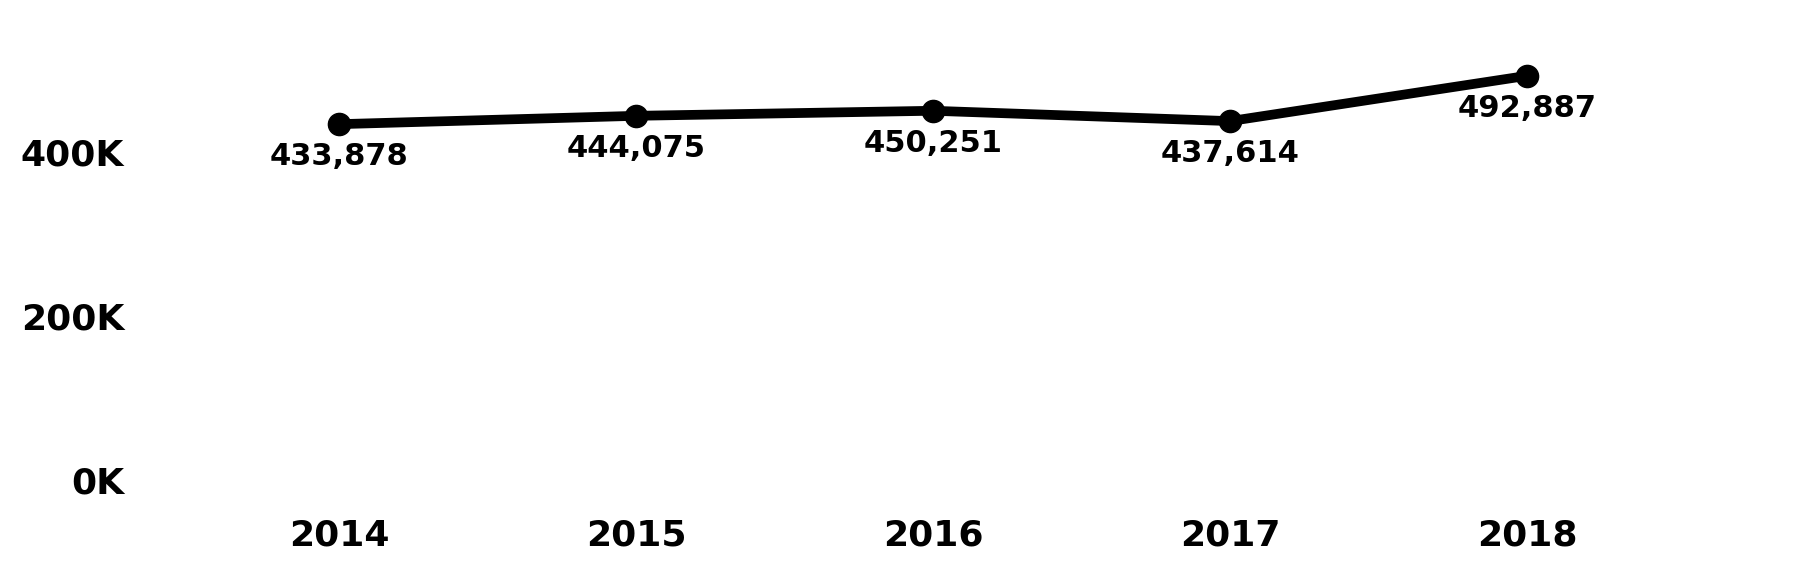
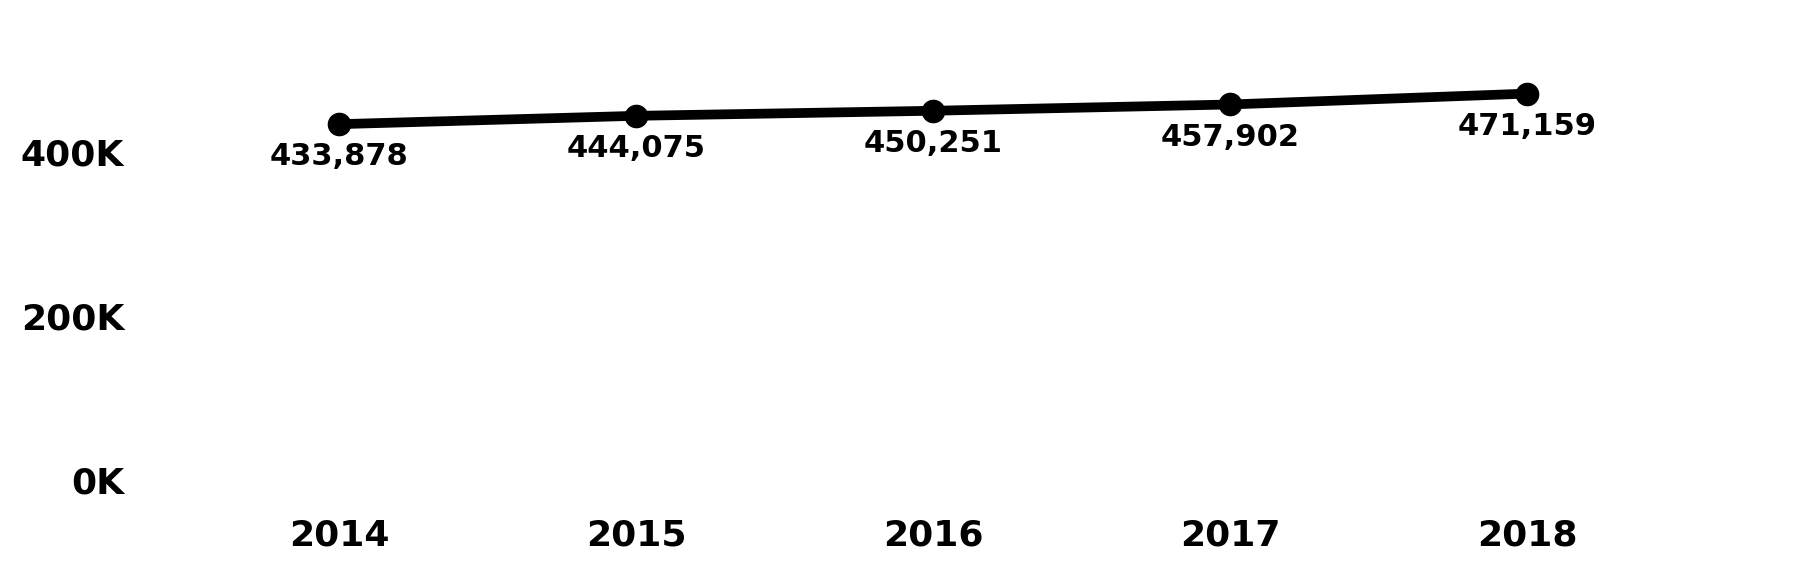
2017: 437,614 -> 457,902
2018: 492,887 -> 471,159
